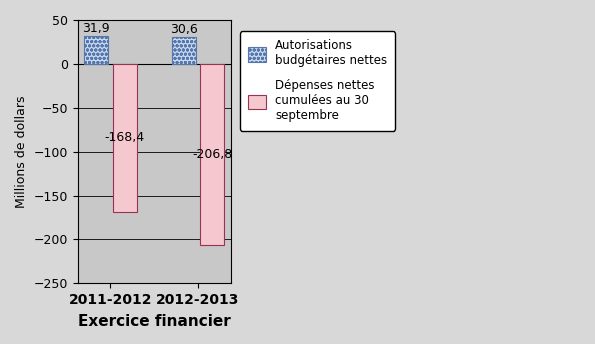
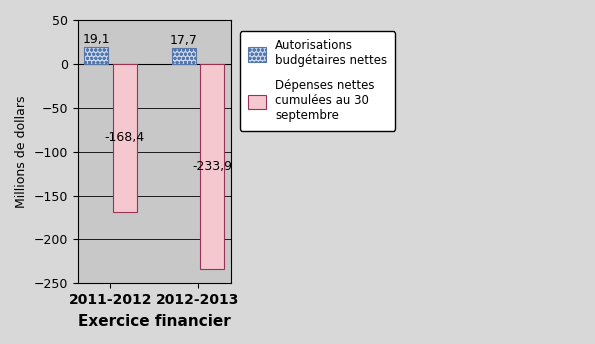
Autorisations budgétaires nettes/2011-2012: 31,9 -> 19,1
Autorisations budgétaires nettes/2012-2013: 30,6 -> 17,7
Dépenses nettes cumulées au 30 septembre/2012-2013: -206,8 -> -233,9
